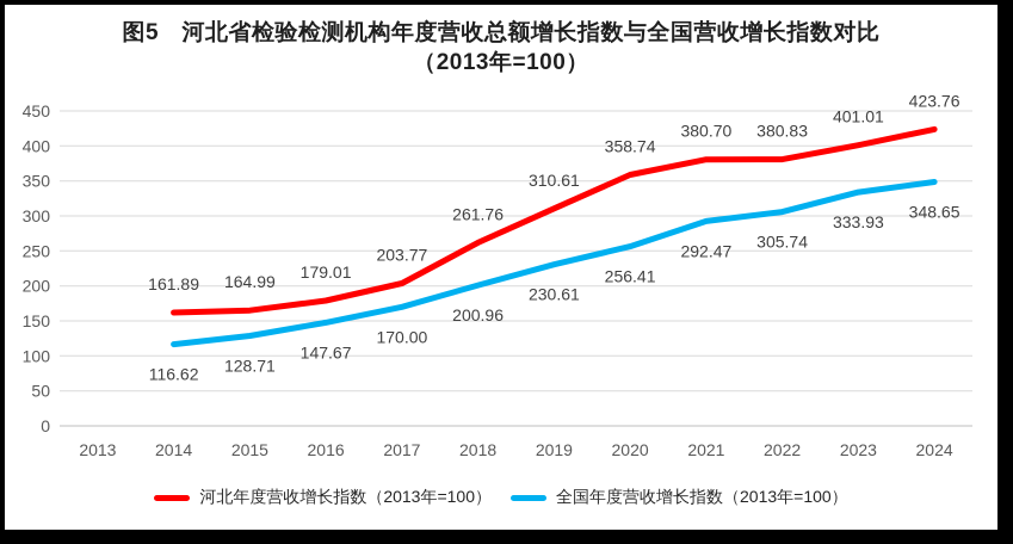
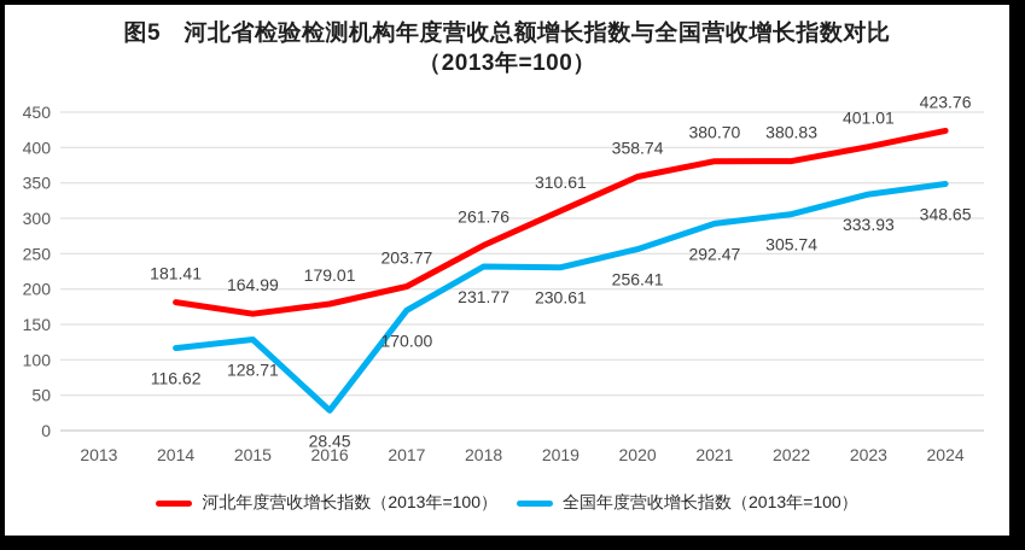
河北年度营收增长指数（2013年=100）/2014: 161.89 -> 181.41
全国年度营收增长指数（2013年=100）/2016: 147.67 -> 28.45
全国年度营收增长指数（2013年=100）/2018: 200.96 -> 231.77
